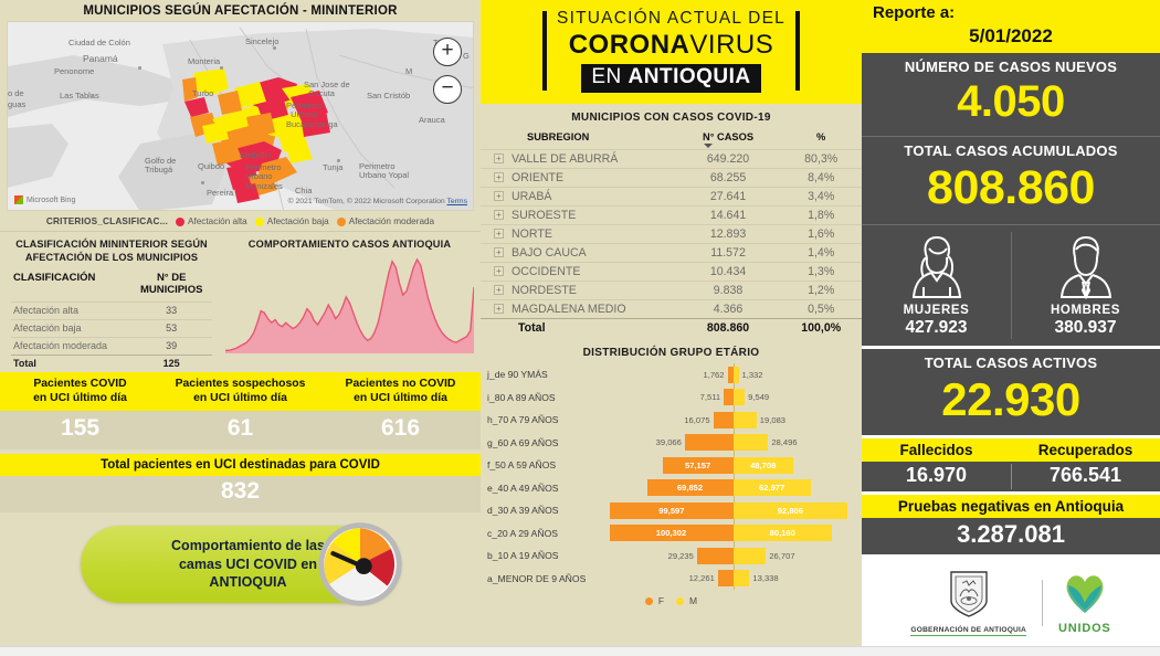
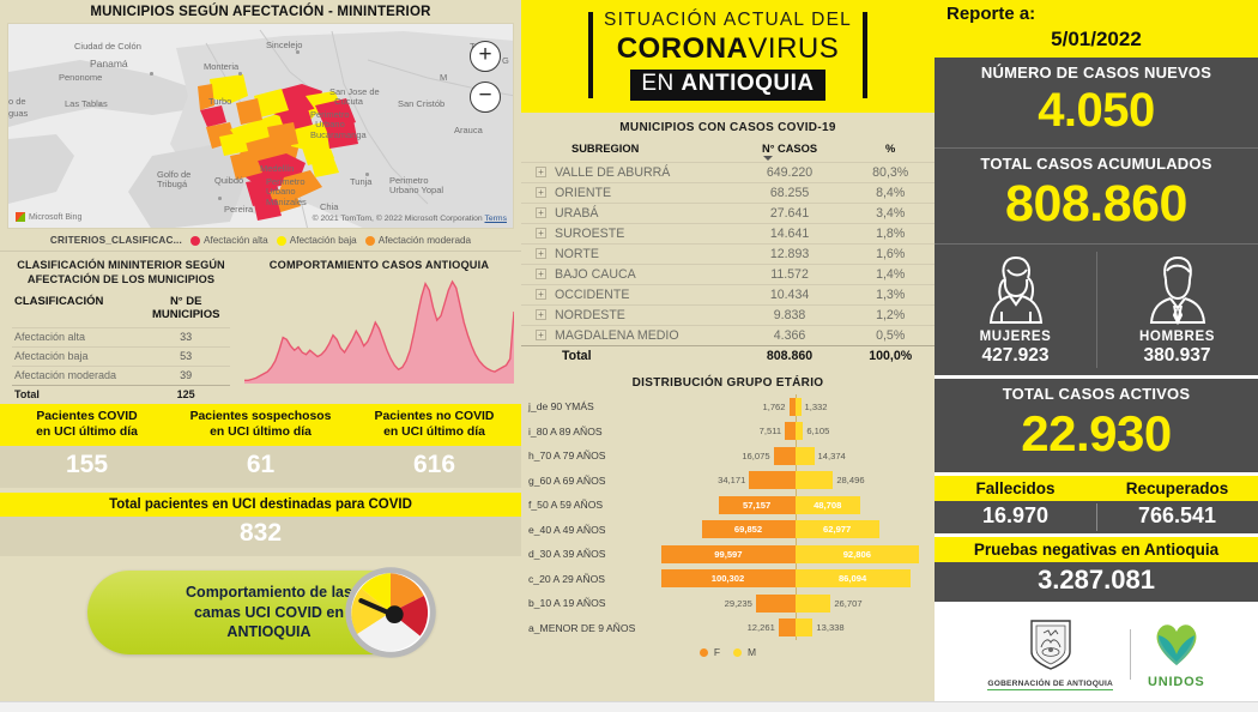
DISTRIBUCIÓN GRUPO ETÁRIO/M/i_80 A 89 AÑOS: 9,549 -> 6,105
DISTRIBUCIÓN GRUPO ETÁRIO/M/h_70 A 79 AÑOS: 19,083 -> 14,374
DISTRIBUCIÓN GRUPO ETÁRIO/F/g_60 A 69 AÑOS: 39,066 -> 34,171
DISTRIBUCIÓN GRUPO ETÁRIO/M/c_20 A 29 AÑOS: 80,160 -> 86,094
